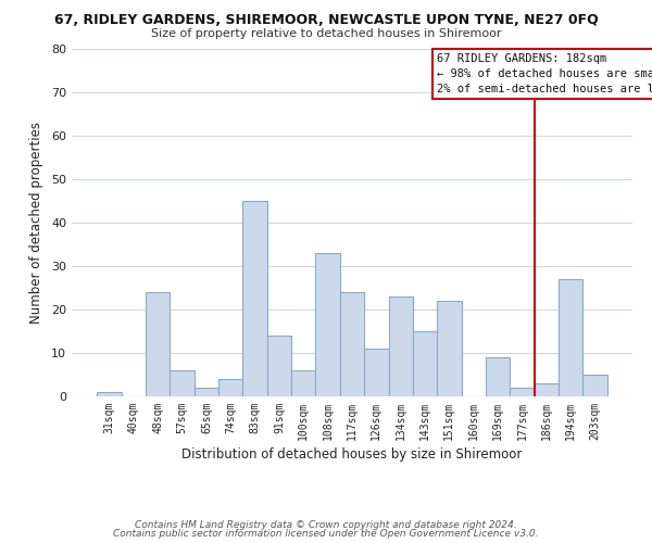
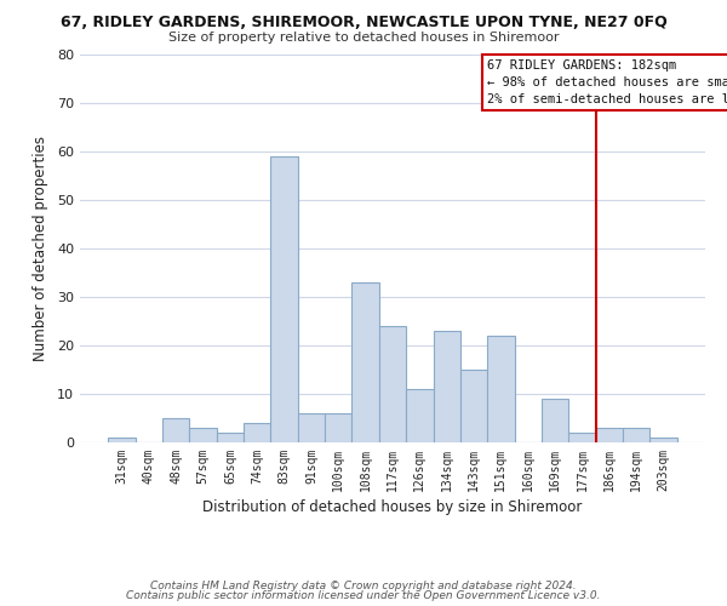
48sqm: 24 -> 5
57sqm: 6 -> 3
83sqm: 45 -> 59
91sqm: 14 -> 6
194sqm: 27 -> 3
203sqm: 5 -> 1
